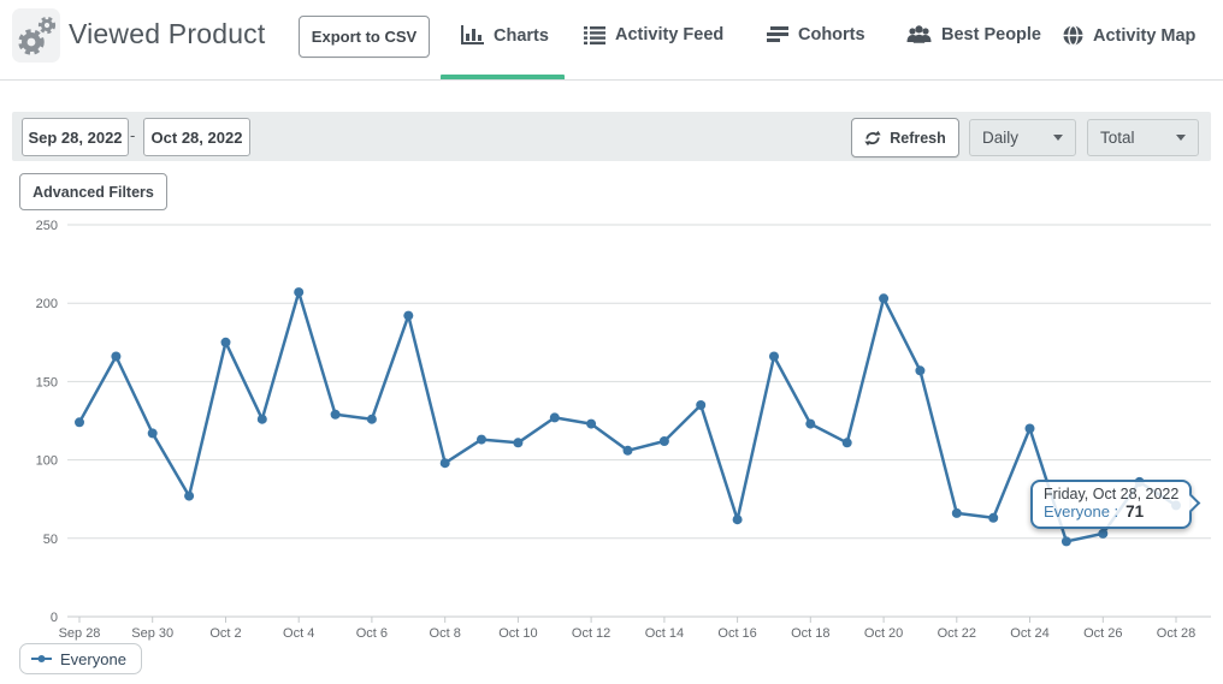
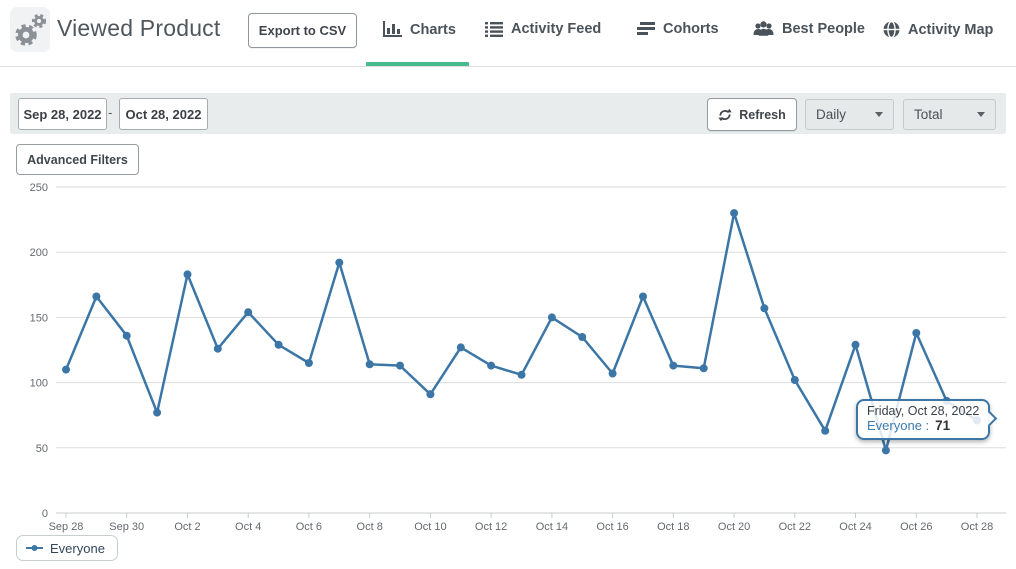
Sep 28: 124 -> 110
Sep 30: 117 -> 136
Oct 2: 175 -> 183
Oct 4: 207 -> 154
Oct 6: 126 -> 115
Oct 8: 98 -> 114
Oct 10: 111 -> 91
Oct 12: 123 -> 113
Oct 14: 112 -> 150
Oct 16: 62 -> 107
Oct 18: 123 -> 113
Oct 20: 203 -> 230
Oct 22: 66 -> 102
Oct 24: 120 -> 129
Oct 26: 53 -> 138
